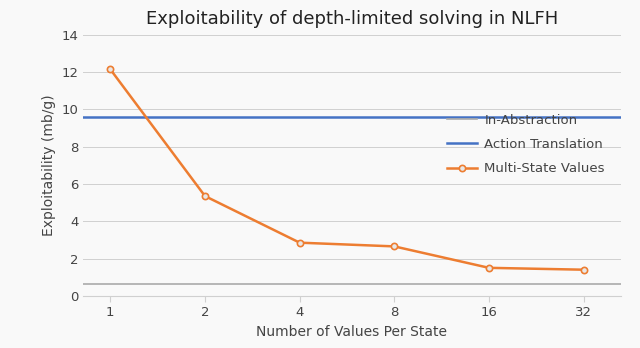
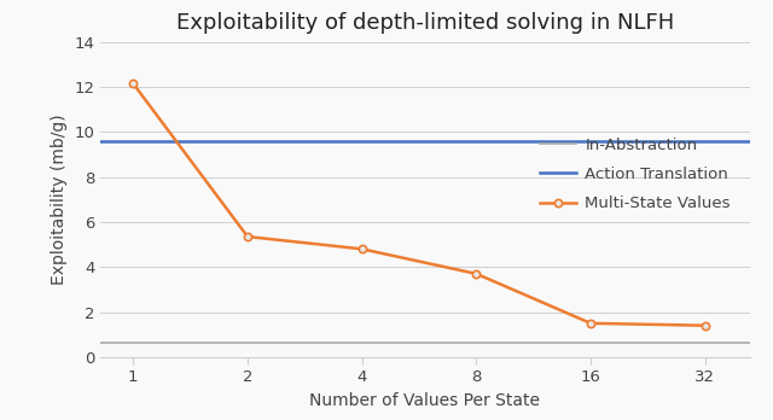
4: 2.9 -> 4.8
8: 2.6 -> 3.7
